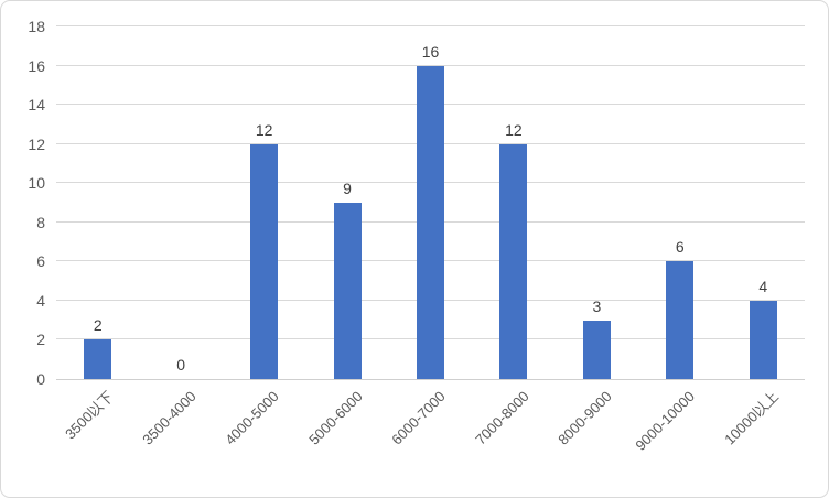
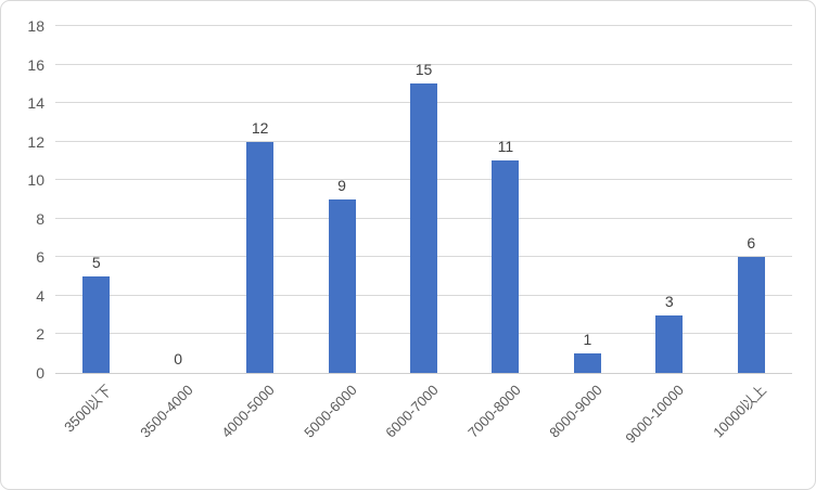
3500以下: 2 -> 5
6000-7000: 16 -> 15
7000-8000: 12 -> 11
8000-9000: 3 -> 1
9000-10000: 6 -> 3
10000以上: 4 -> 6
